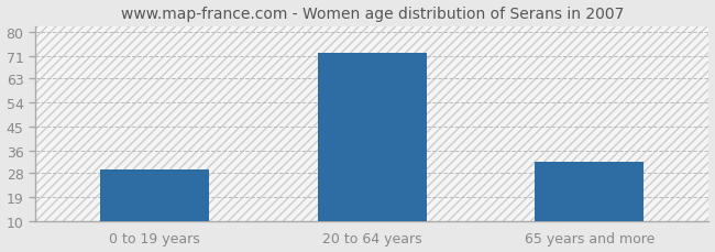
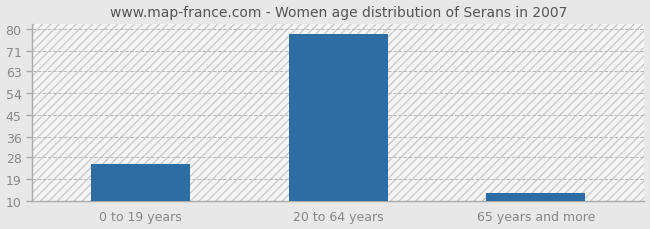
0 to 19 years: 29 -> 25
20 to 64 years: 72 -> 78
65 years and more: 32 -> 13
